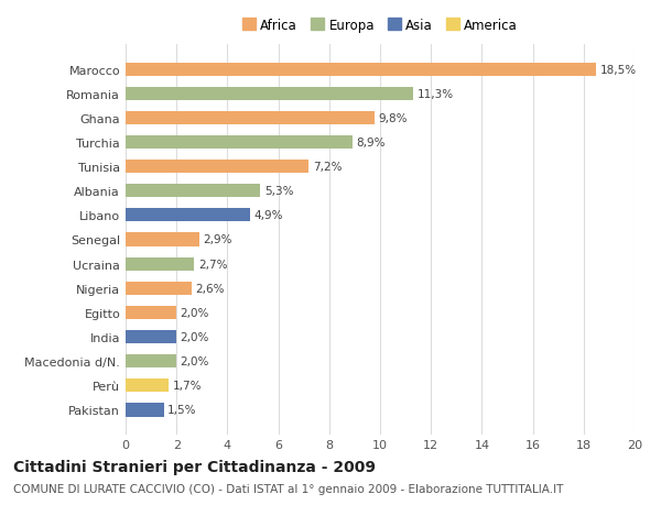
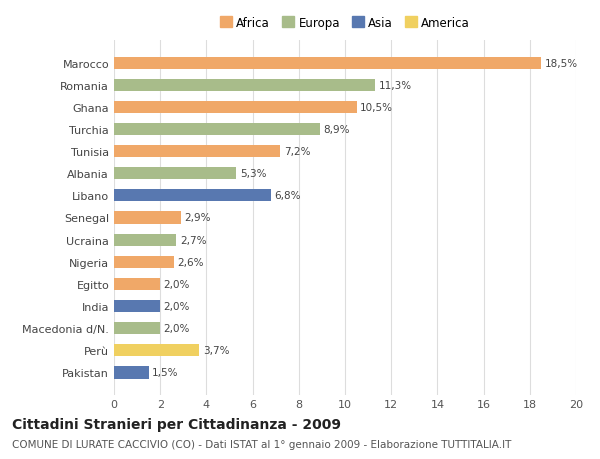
Ghana: 9,8% -> 10,5%
Libano: 4,9% -> 6,8%
Perù: 1,7% -> 3,7%
